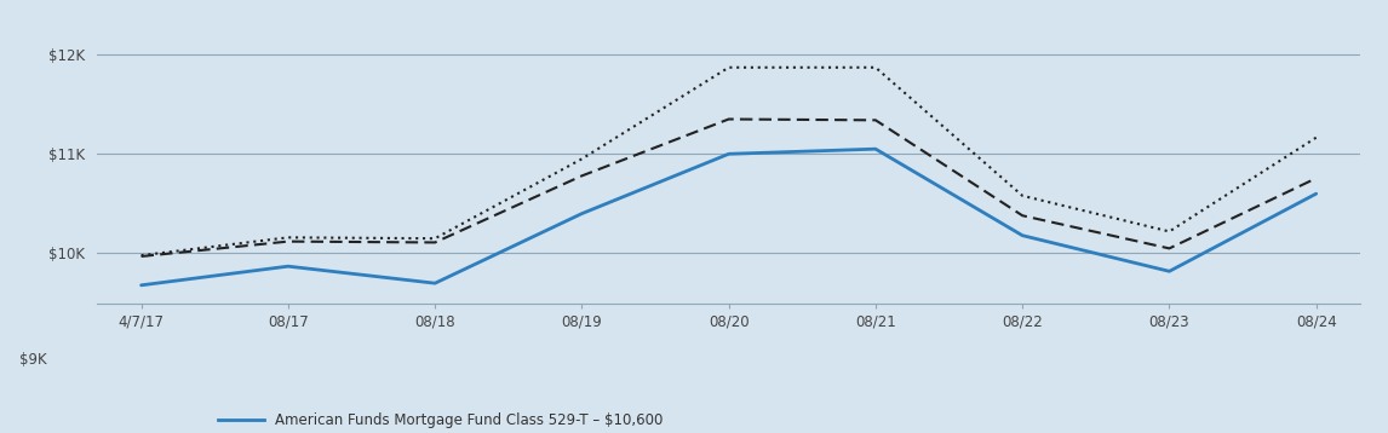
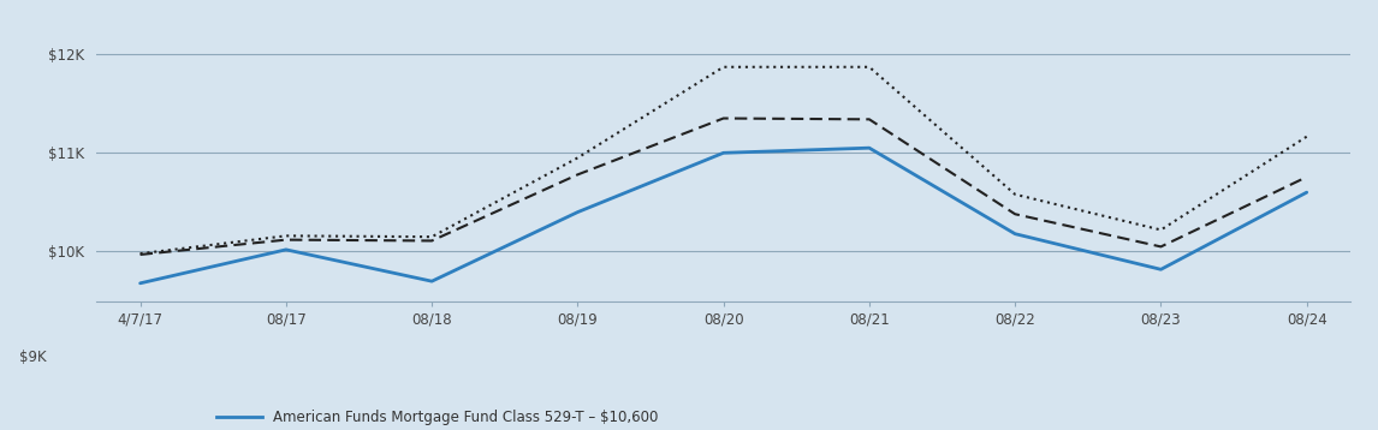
American Funds Mortgage Fund Class 529-T – $10,600/08/17: $9.87K -> $10.02K
